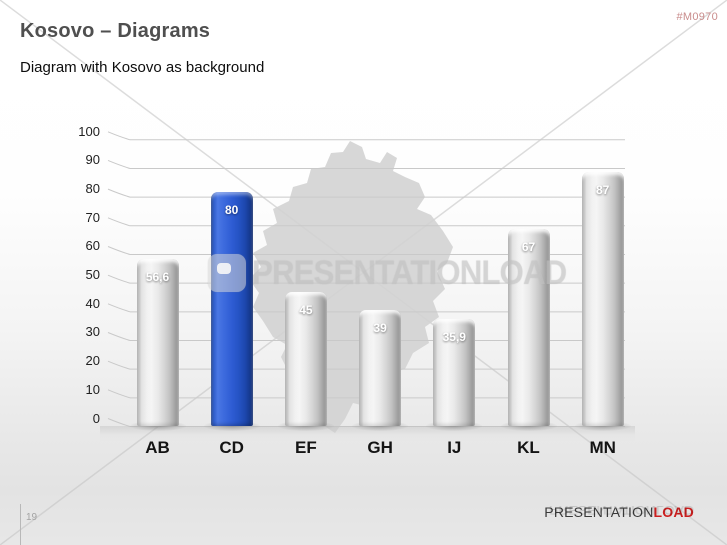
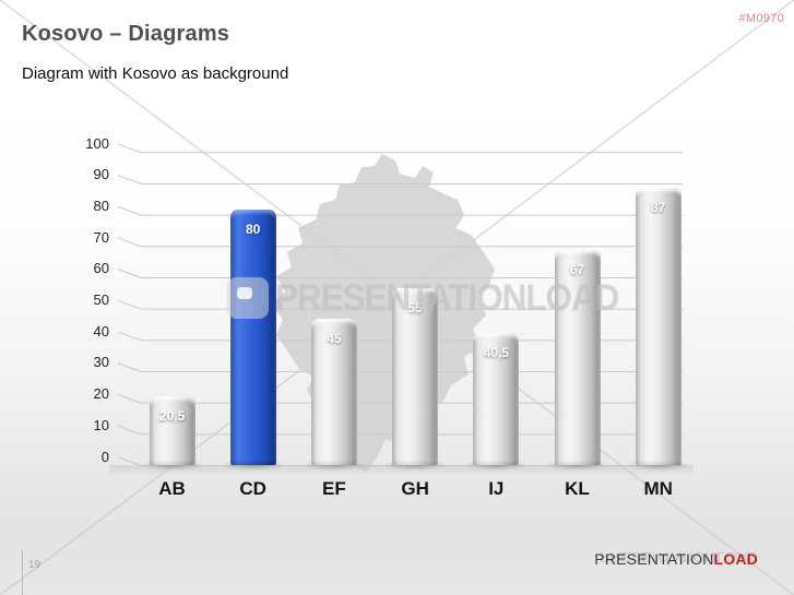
AB: 56,6 -> 20,5
GH: 39 -> 55
IJ: 35,9 -> 40,5
